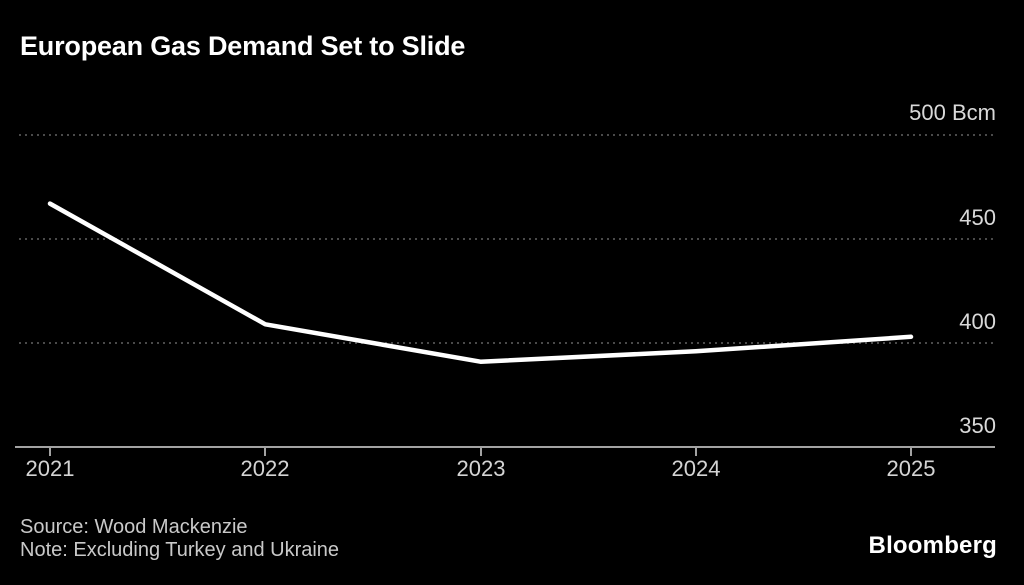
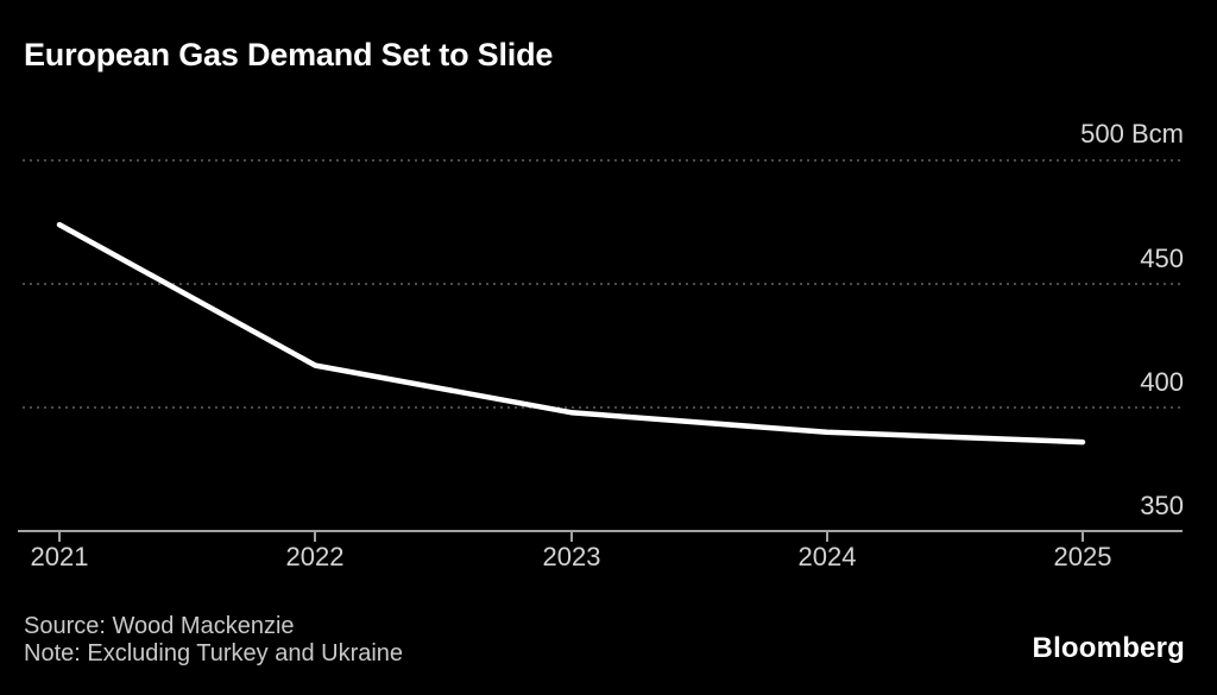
2021: 467 -> 474
2022: 409 -> 417
2023: 391 -> 398
2024: 396 -> 390
2025: 403 -> 386
